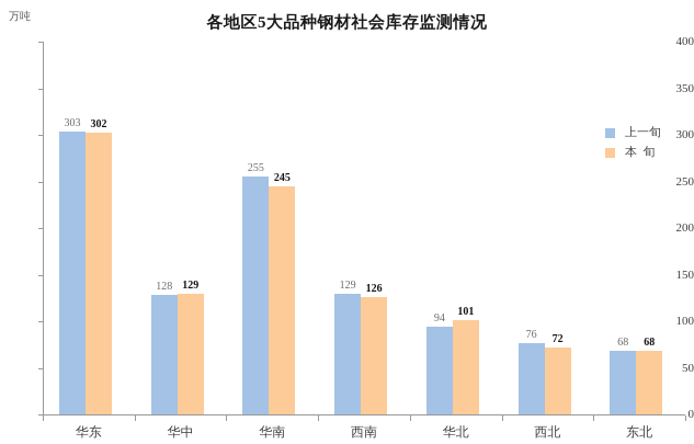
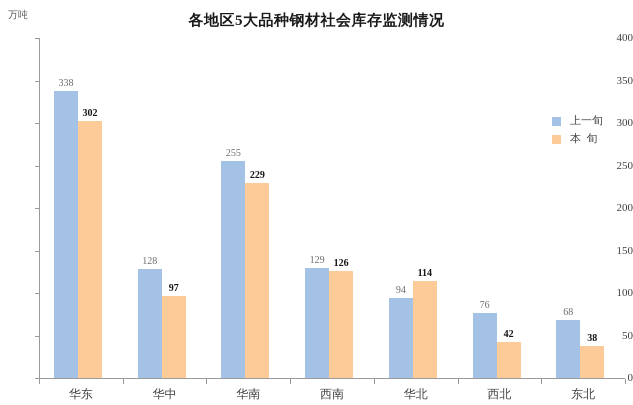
上一旬/华东: 303 -> 338
本 旬/华中: 129 -> 97
本 旬/华南: 245 -> 229
本 旬/华北: 101 -> 114
本 旬/西北: 72 -> 42
本 旬/东北: 68 -> 38
